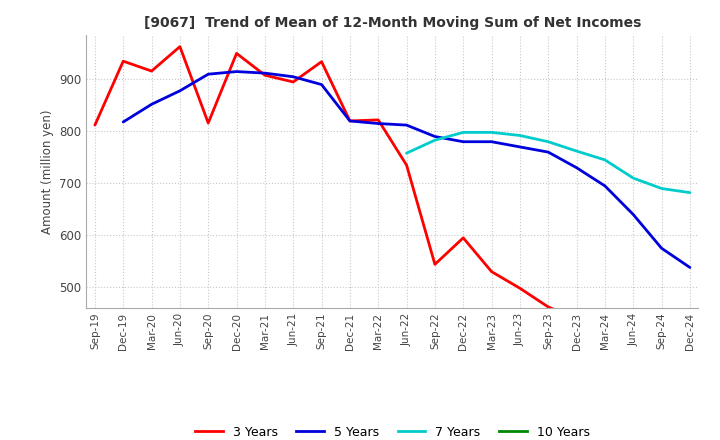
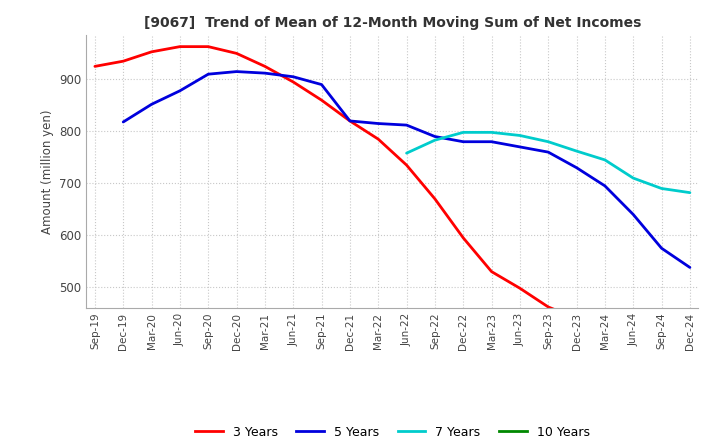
3 Years/Sep-19: 812 -> 925
3 Years/Mar-20: 916 -> 953
3 Years/Sep-20: 816 -> 963
3 Years/Mar-21: 908 -> 925
3 Years/Sep-21: 934 -> 860
3 Years/Mar-22: 822 -> 785
3 Years/Sep-22: 544 -> 670
